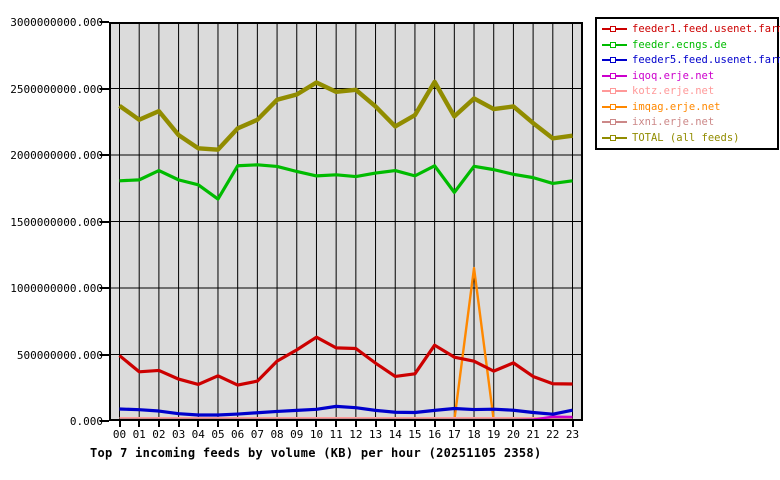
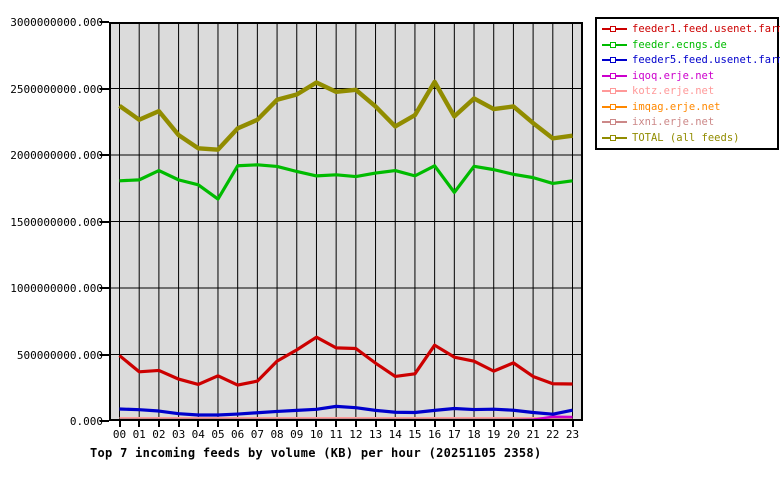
imqag.erje.net/18: 1150000000 -> 10000000
